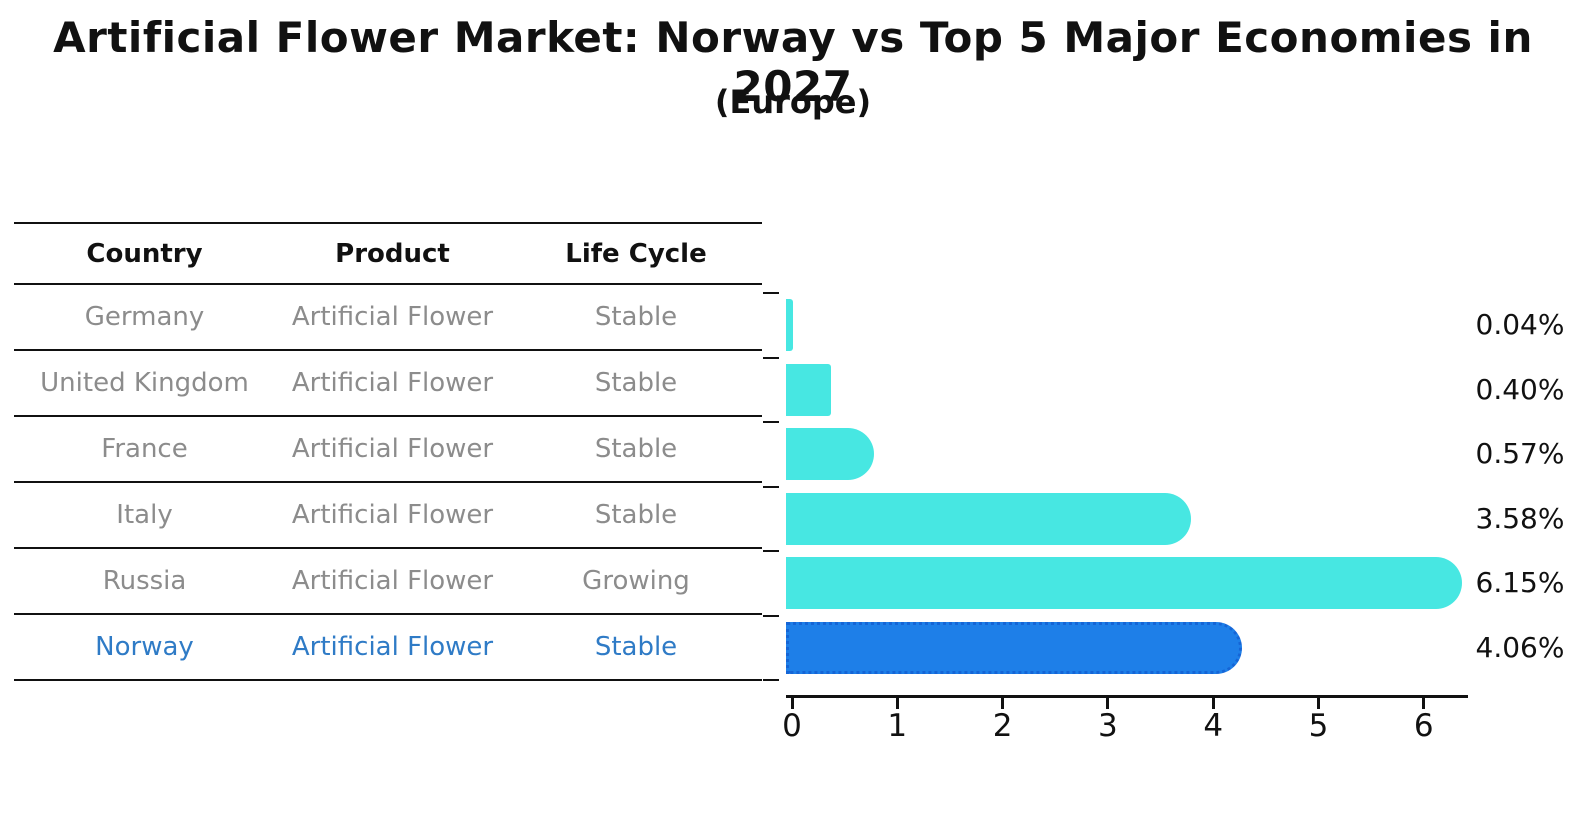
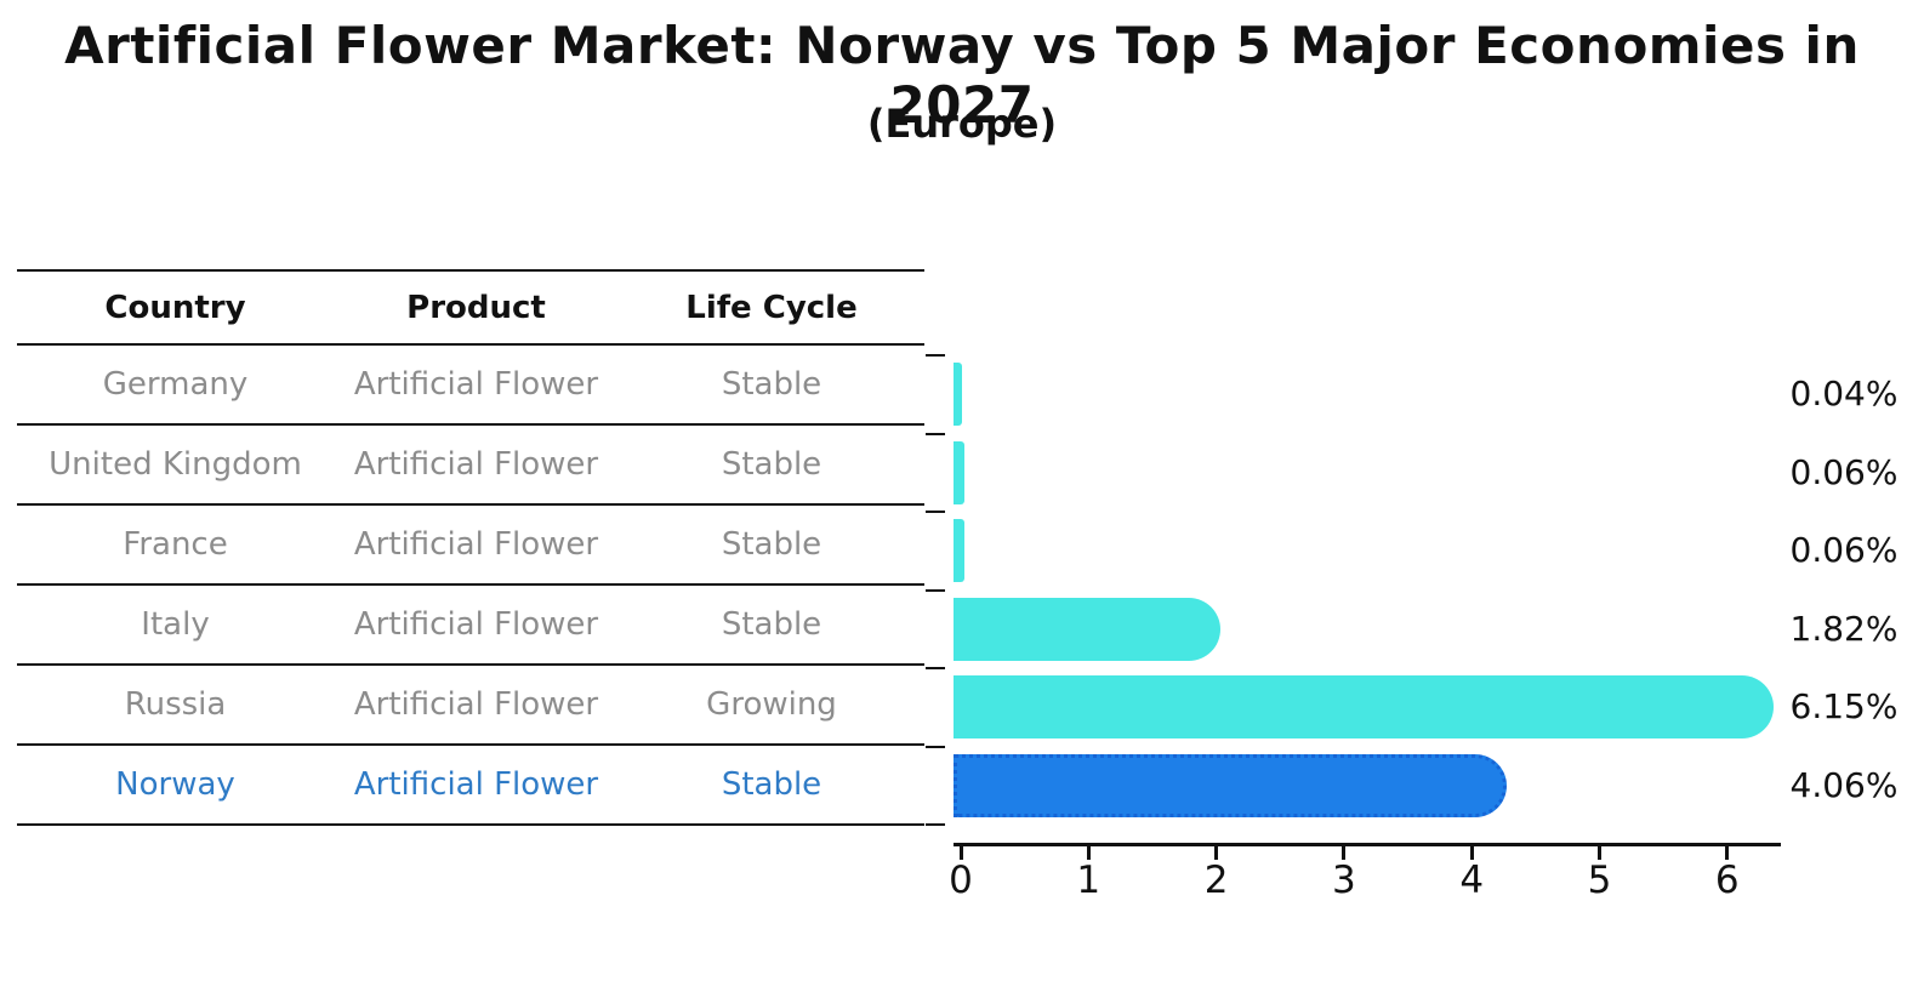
United Kingdom: 0.40% -> 0.06%
France: 0.57% -> 0.06%
Italy: 3.58% -> 1.82%
